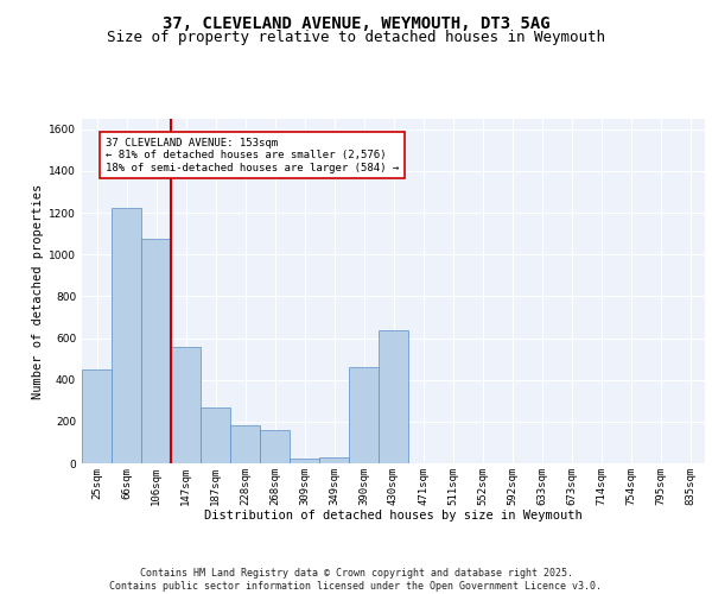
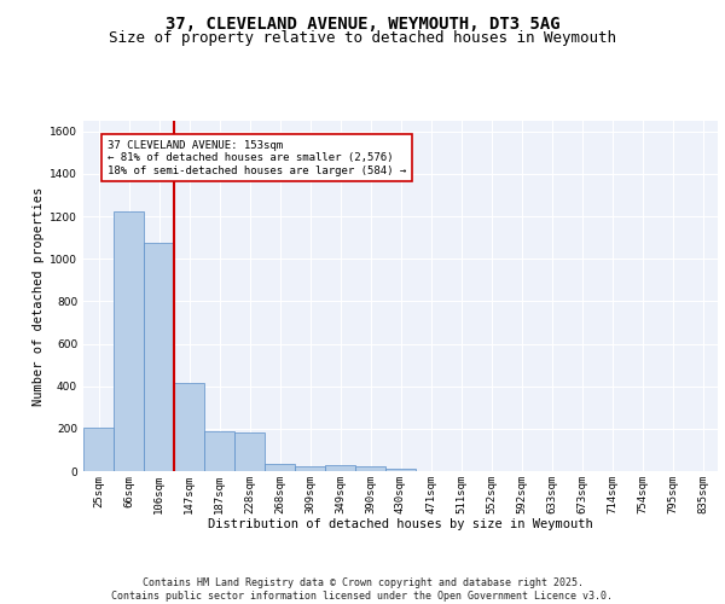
25sqm: 450 -> 200
147sqm: 560 -> 420
187sqm: 270 -> 180
268sqm: 160 -> 40
390sqm: 460 -> 20
430sqm: 640 -> 10
